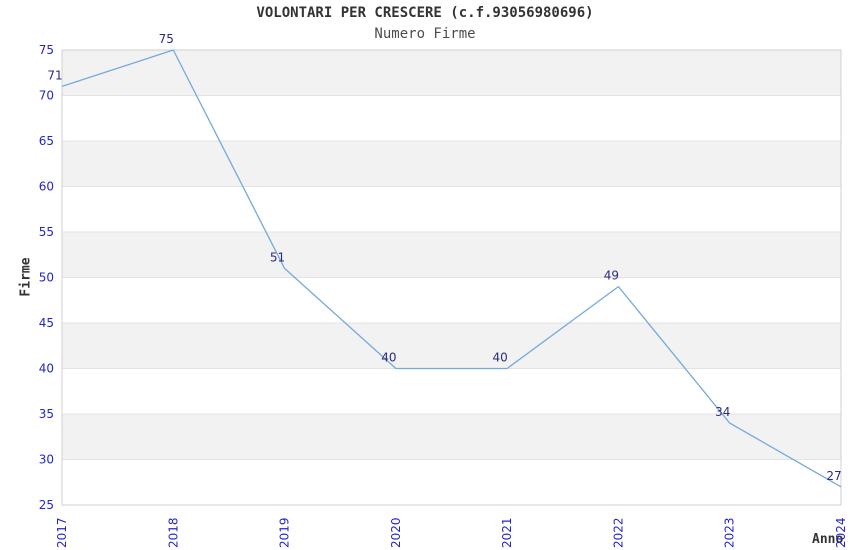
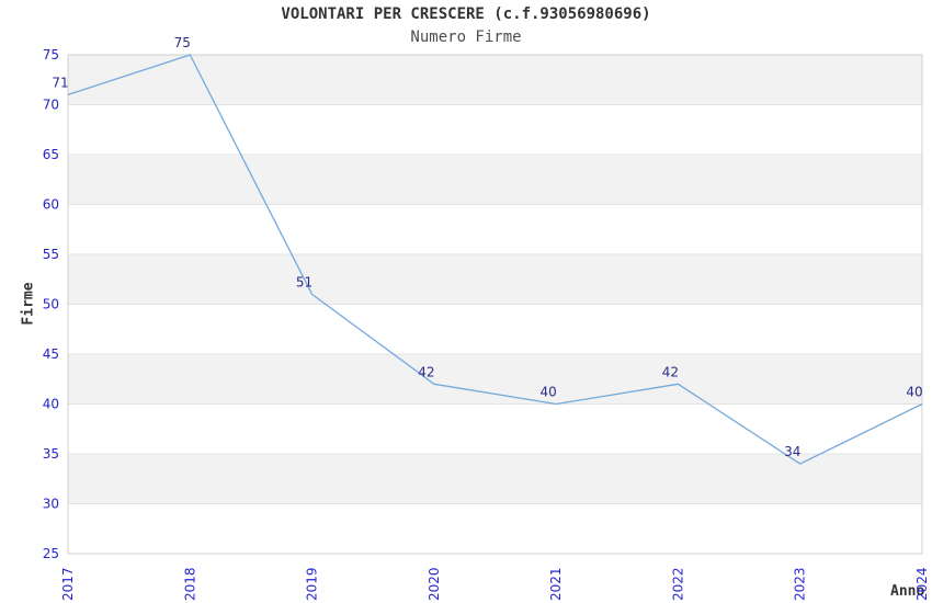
2020: 40 -> 42
2022: 49 -> 42
2024: 27 -> 40
